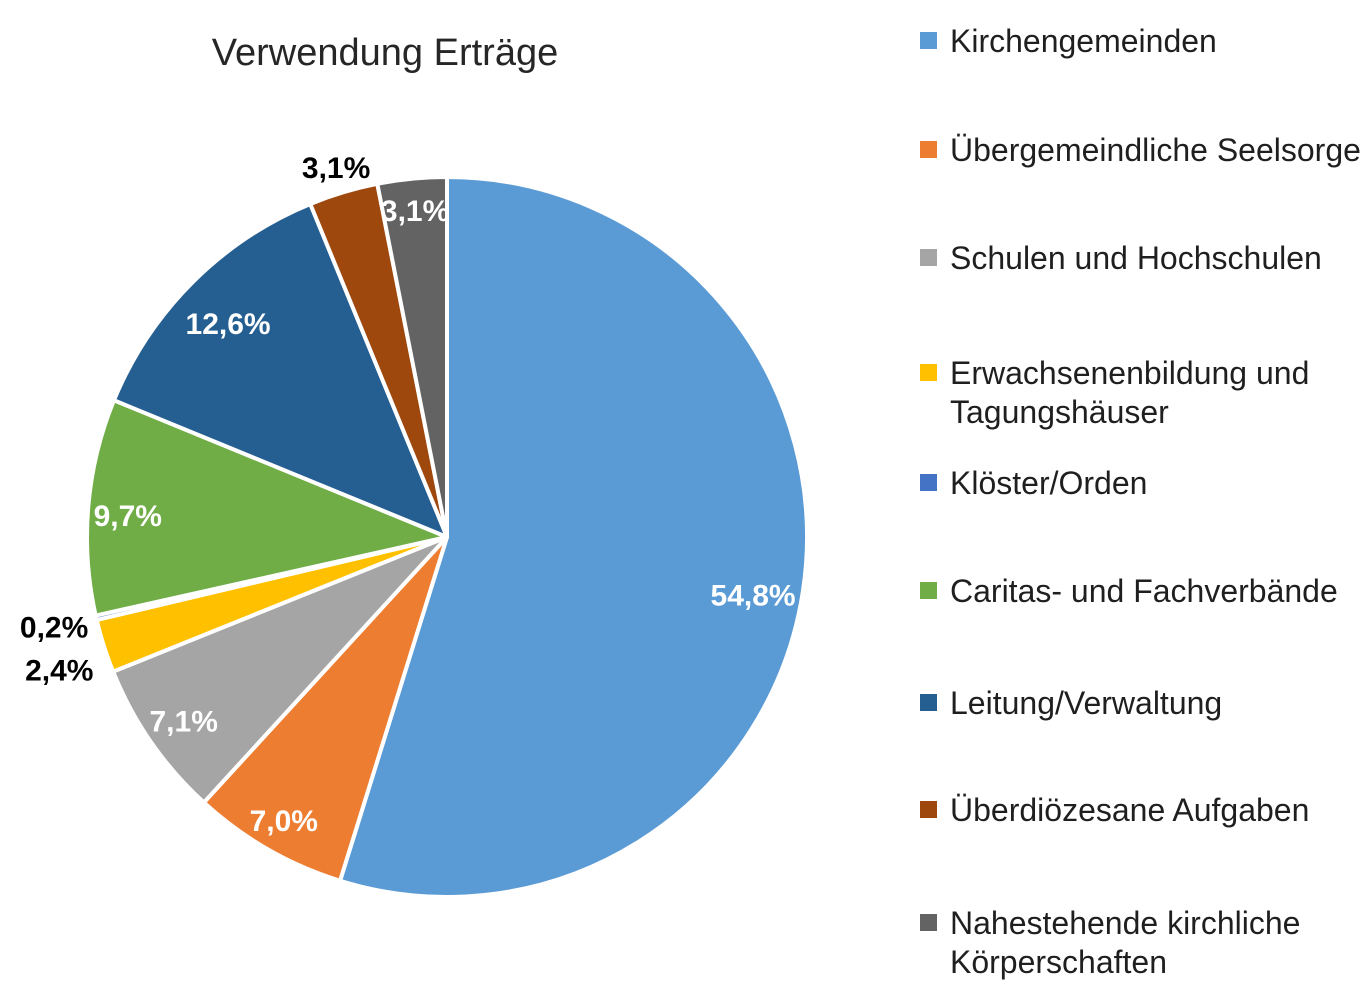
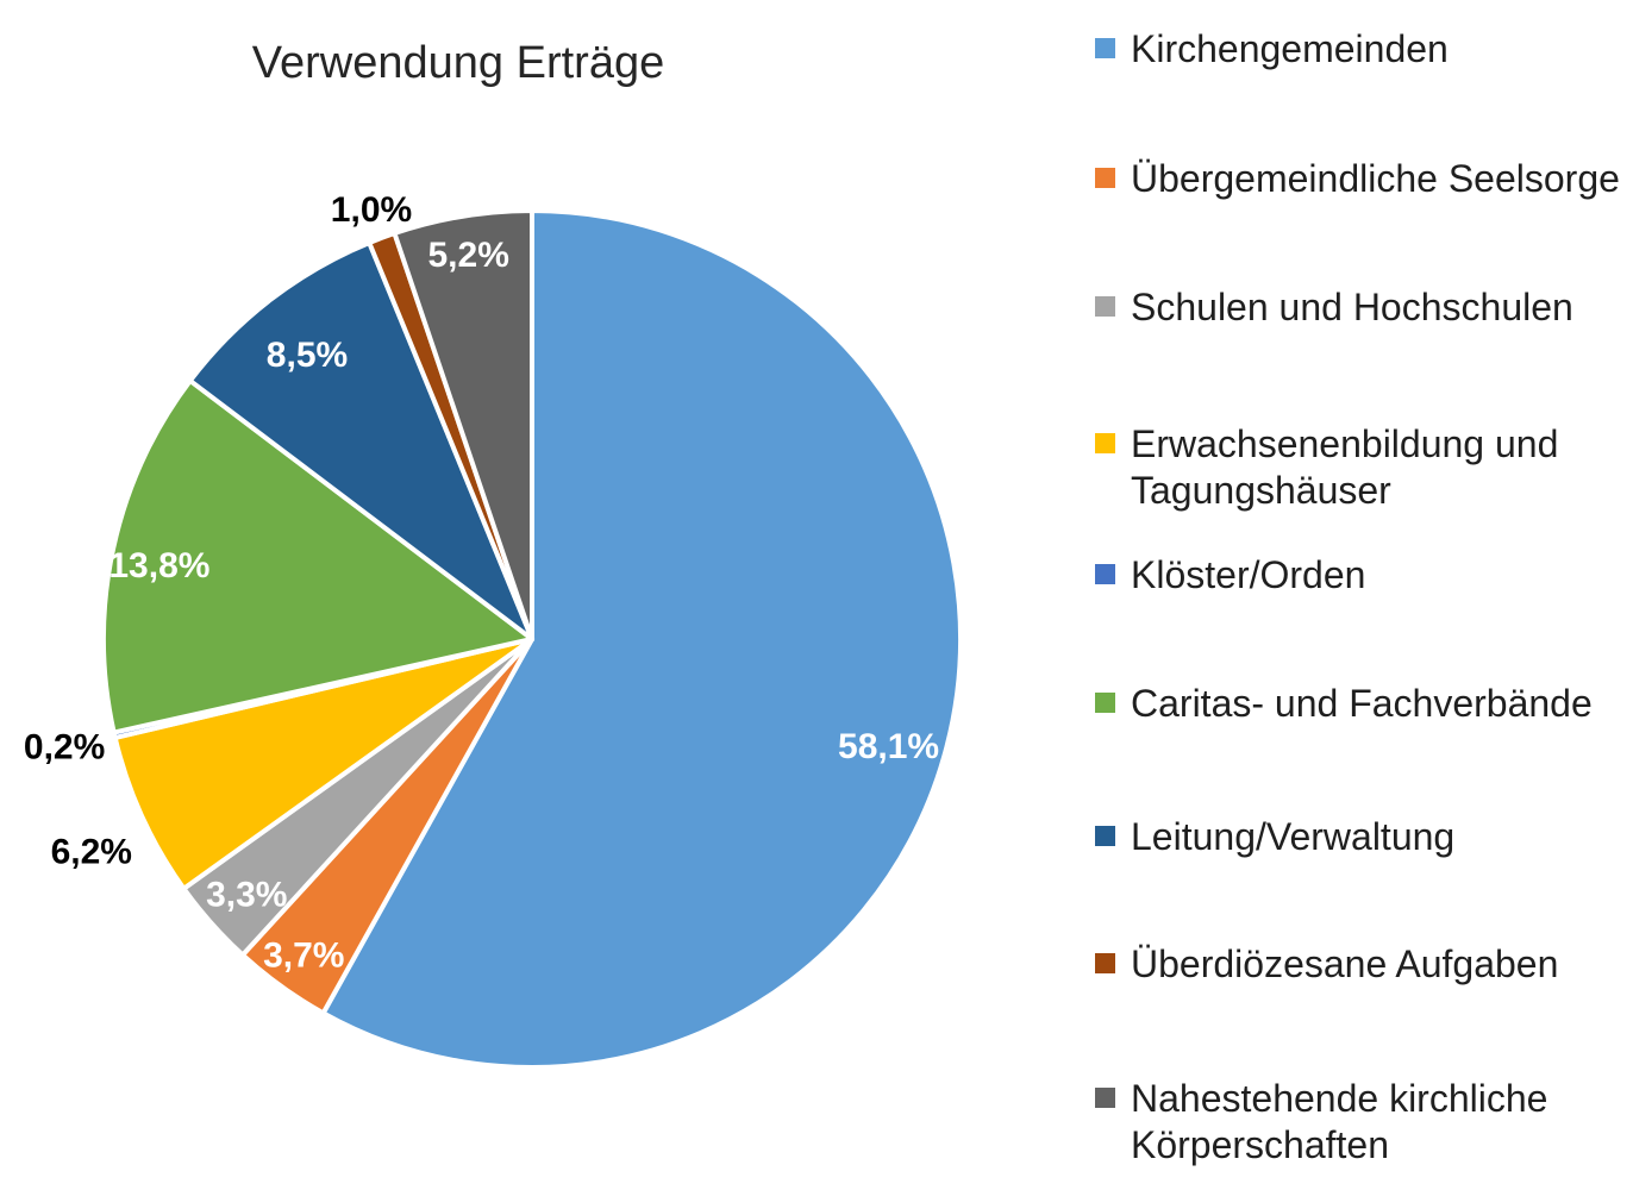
Kirchengemeinden: 54,8% -> 58,1%
Übergemeindliche Seelsorge: 7,0% -> 3,7%
Schulen und Hochschulen: 7,1% -> 3,3%
Erwachsenenbildung und Tagungshäuser: 2,4% -> 6,2%
Caritas- und Fachverbände: 9,7% -> 13,8%
Leitung/Verwaltung: 12,6% -> 8,5%
Überdiözesane Aufgaben: 3,1% -> 1,0%
Nahestehende kirchliche Körperschaften: 3,1% -> 5,2%
